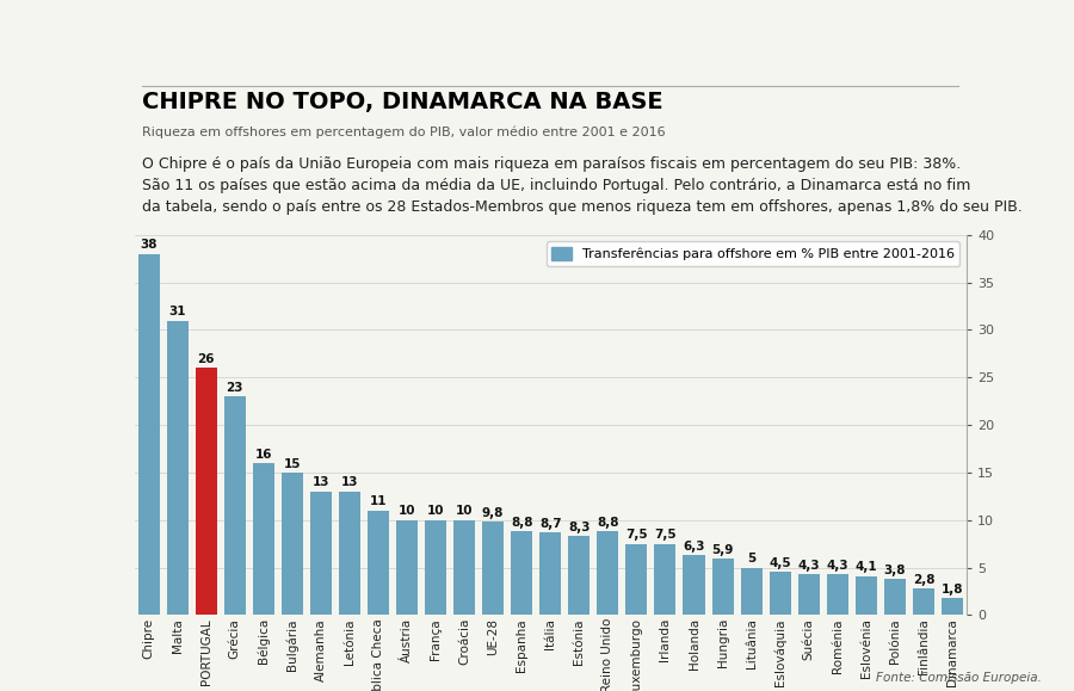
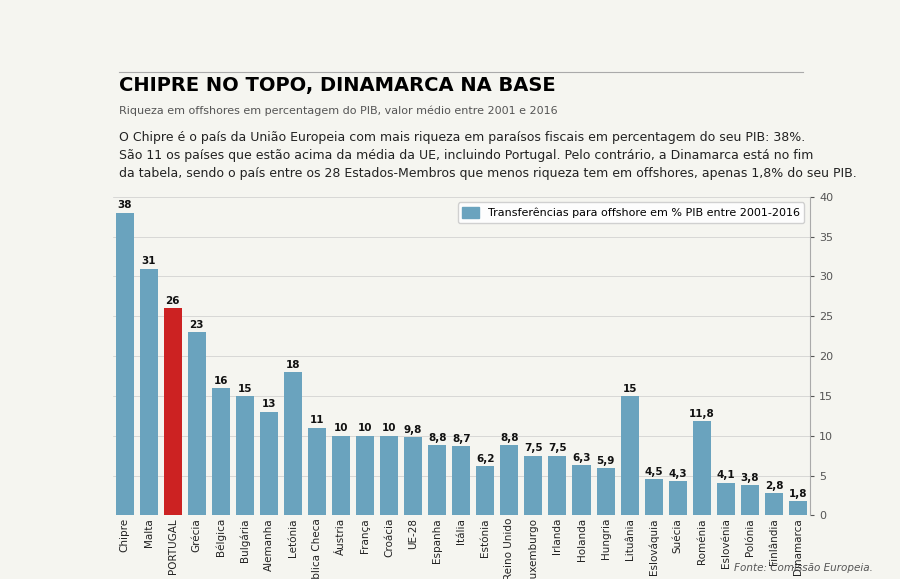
Letónia: 13 -> 18
Estónia: 8,3 -> 6,2
Lituânia: 5 -> 15
Roménia: 4,3 -> 11,8
